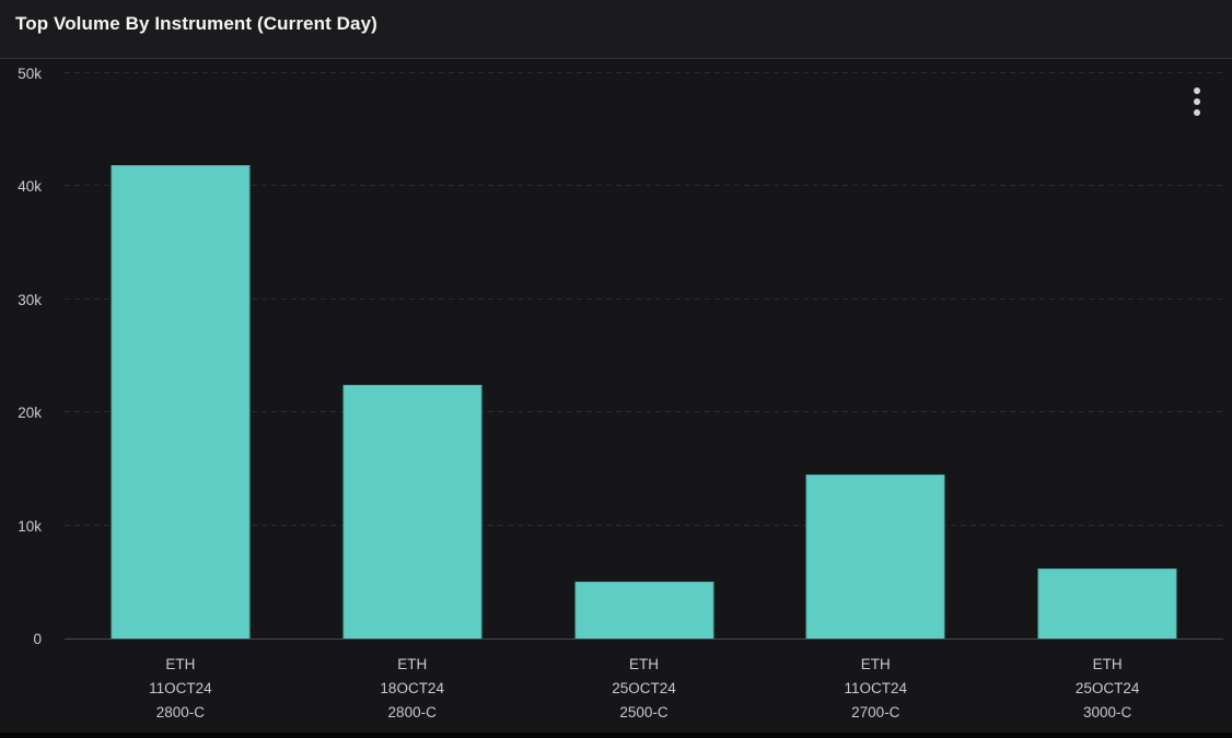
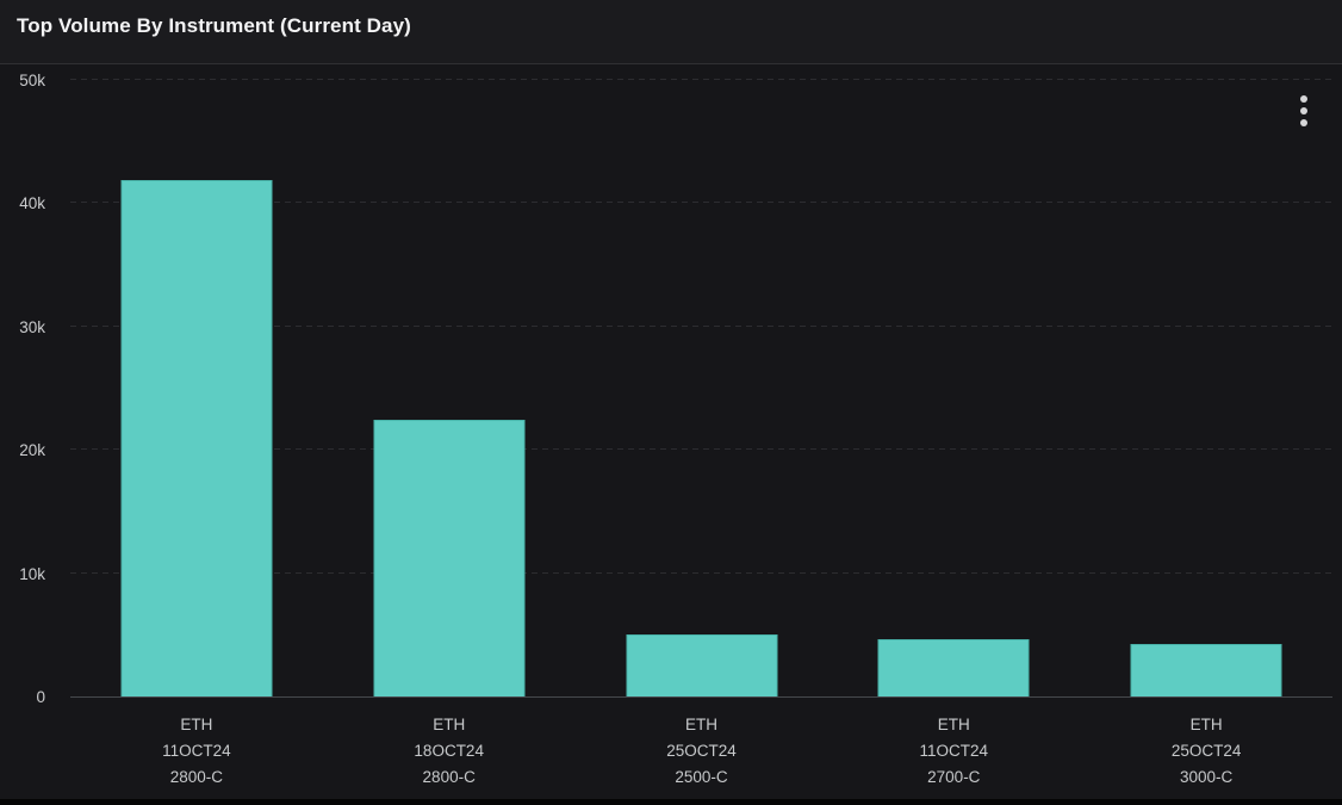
ETH 11OCT24 2700-C: 14.5k -> 4.6k
ETH 25OCT24 3000-C: 6.2k -> 4.2k
